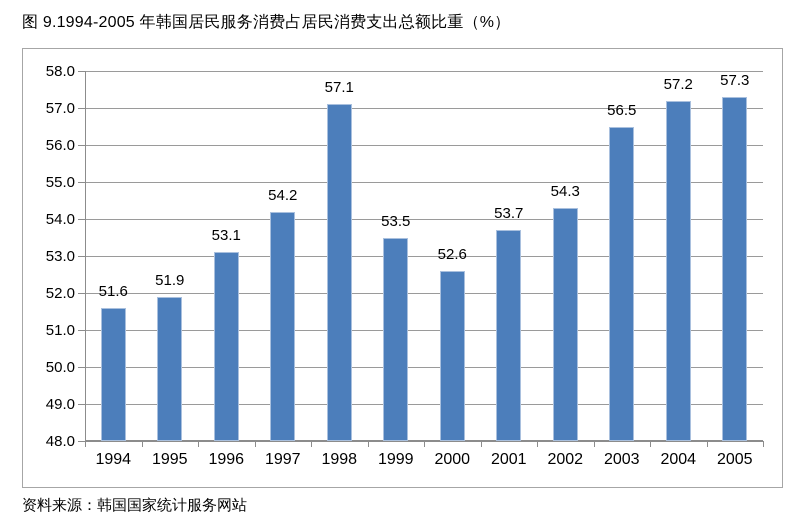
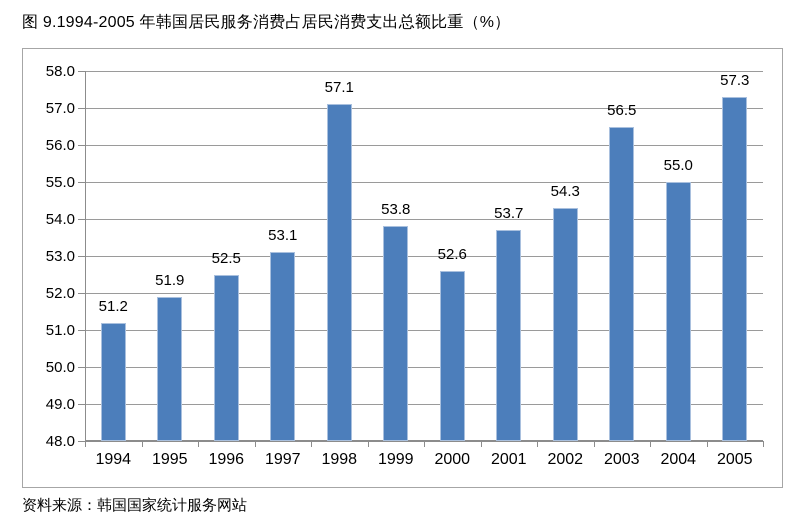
1994: 51.6 -> 51.2
1996: 53.1 -> 52.5
1997: 54.2 -> 53.1
1999: 53.5 -> 53.8
2004: 57.2 -> 55.0
